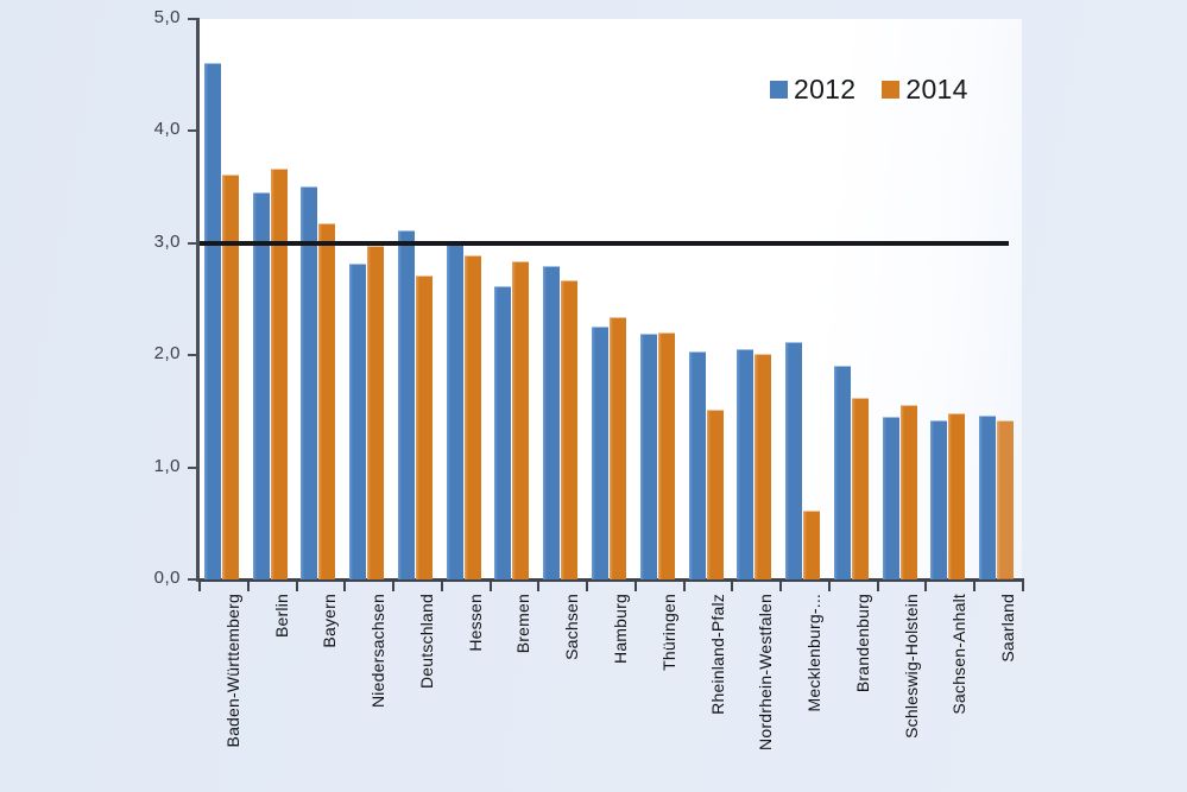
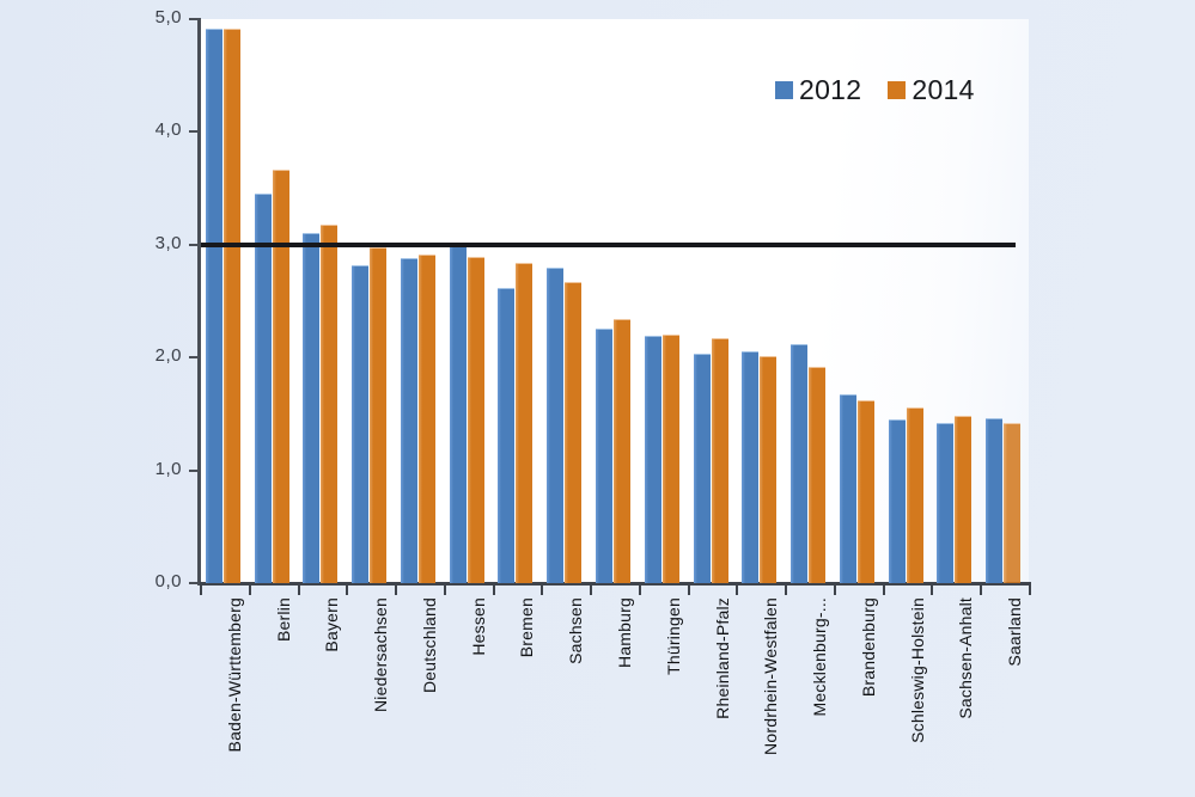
2012/Baden-Württemberg: 4,6 -> 4,9
2014/Baden-Württemberg: 3,6 -> 4,9
2012/Bayern: 3,5 -> 3,1
2012/Deutschland: 3,1 -> 2,9
2014/Deutschland: 2,7 -> 2,9
2014/Rheinland-Pfalz: 1,5 -> 2,2
2014/Mecklenburg-...: 0,6 -> 1,9
2012/Brandenburg: 1,9 -> 1,7
